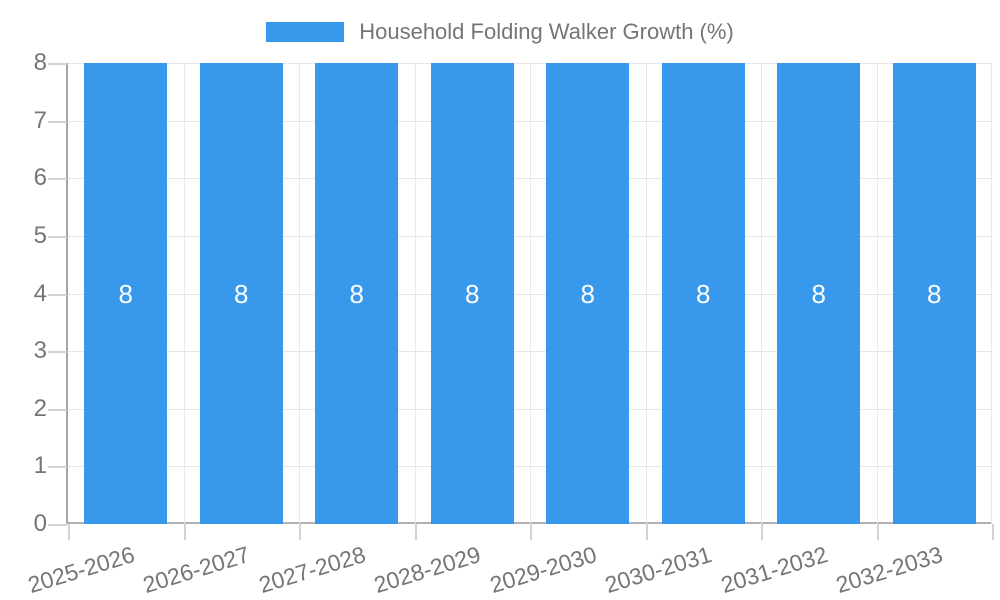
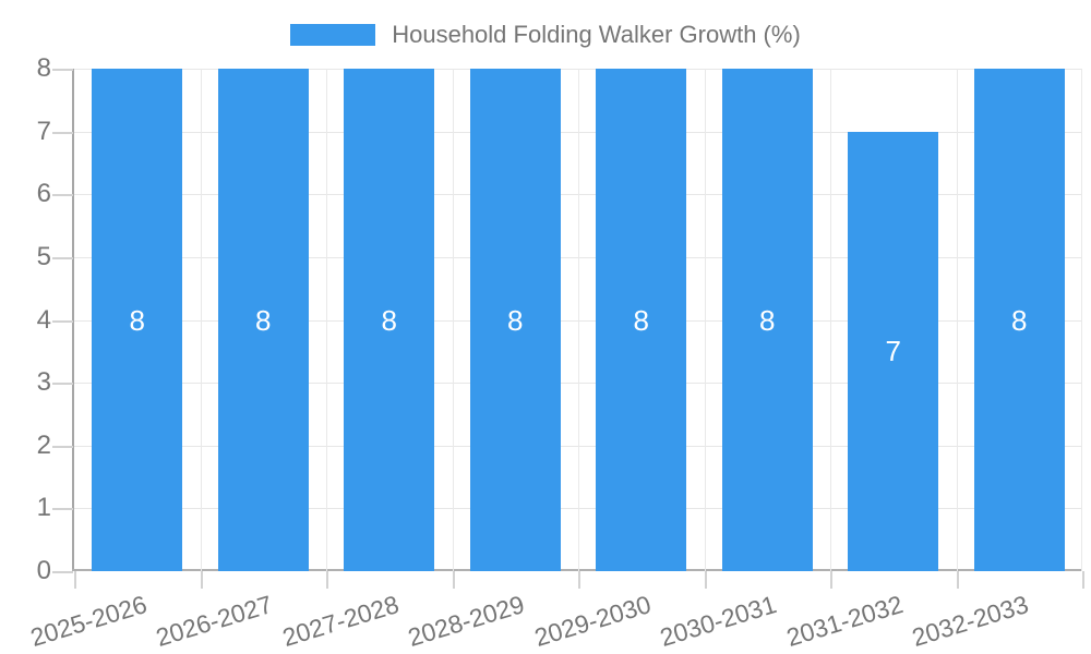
2031-2032: 8 -> 7
